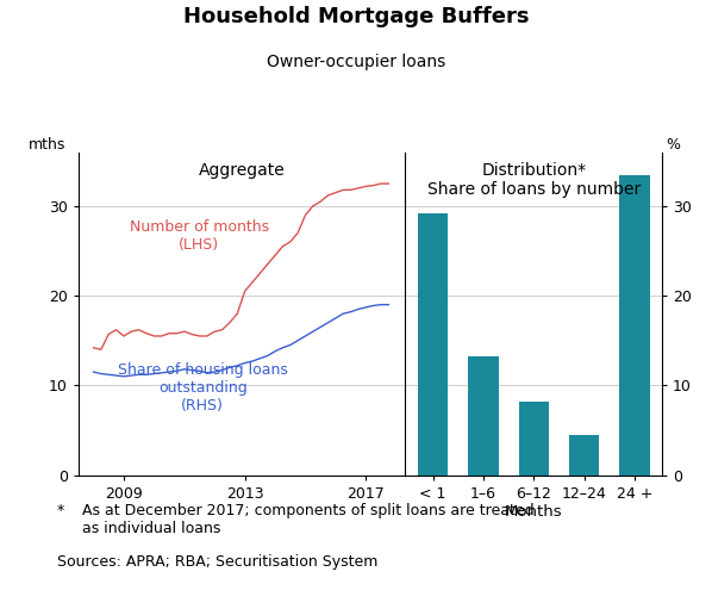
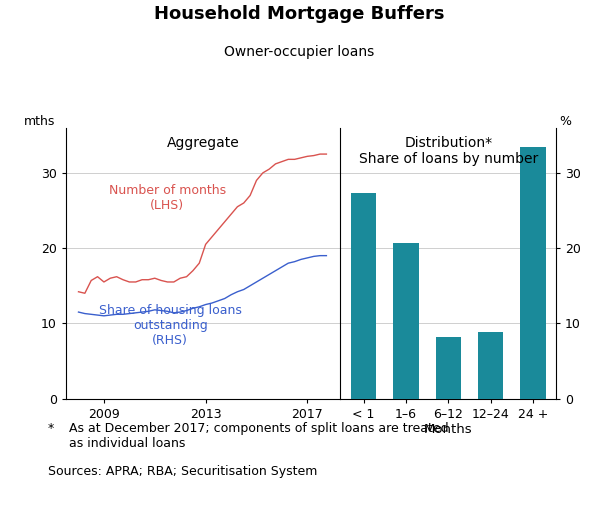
< 1: 29.2 -> 27.3
1–6: 13.2 -> 20.7
12–24: 4.4 -> 8.8
